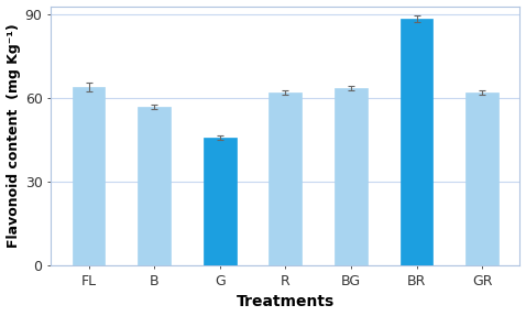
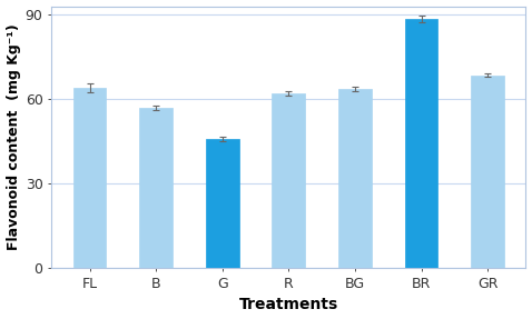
GR: 62.0 -> 68.5
